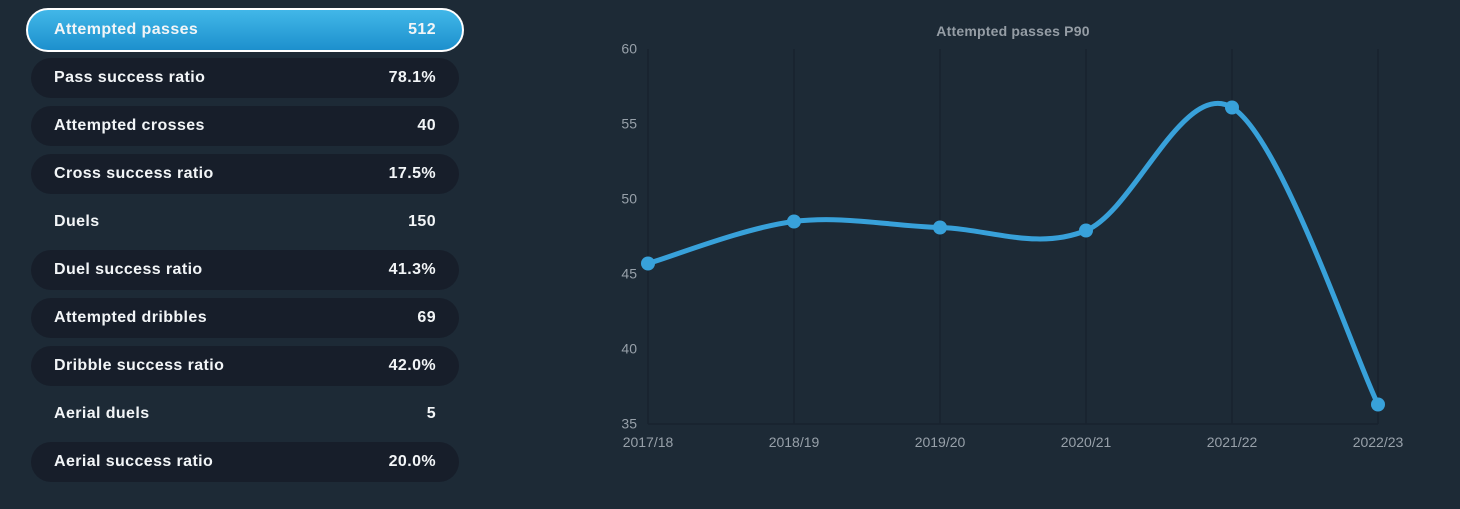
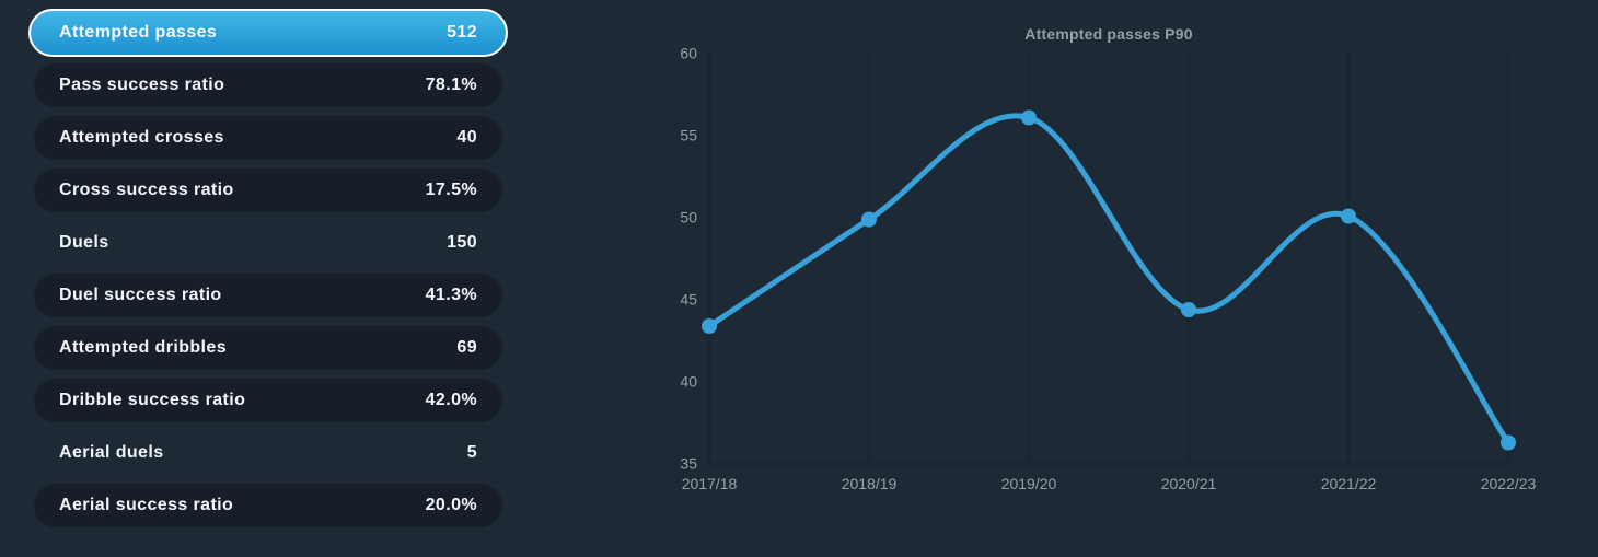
2017/18: 45.7 -> 43.4
2018/19: 48.5 -> 49.9
2019/20: 48.1 -> 56.1
2020/21: 47.9 -> 44.4
2021/22: 56.1 -> 50.1
